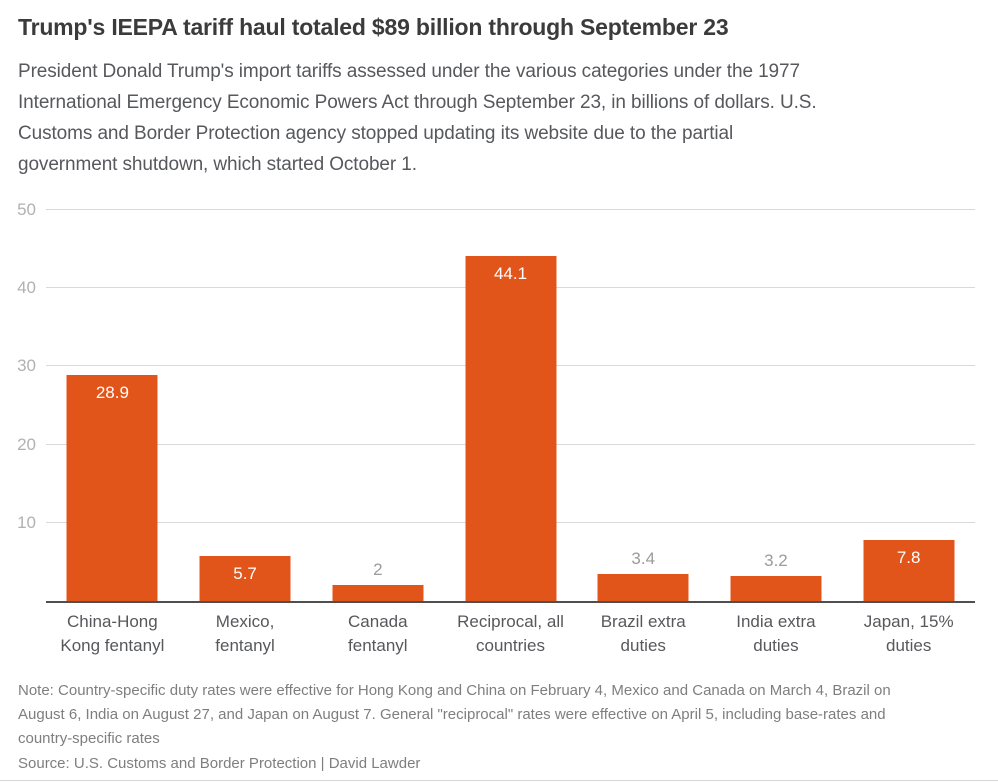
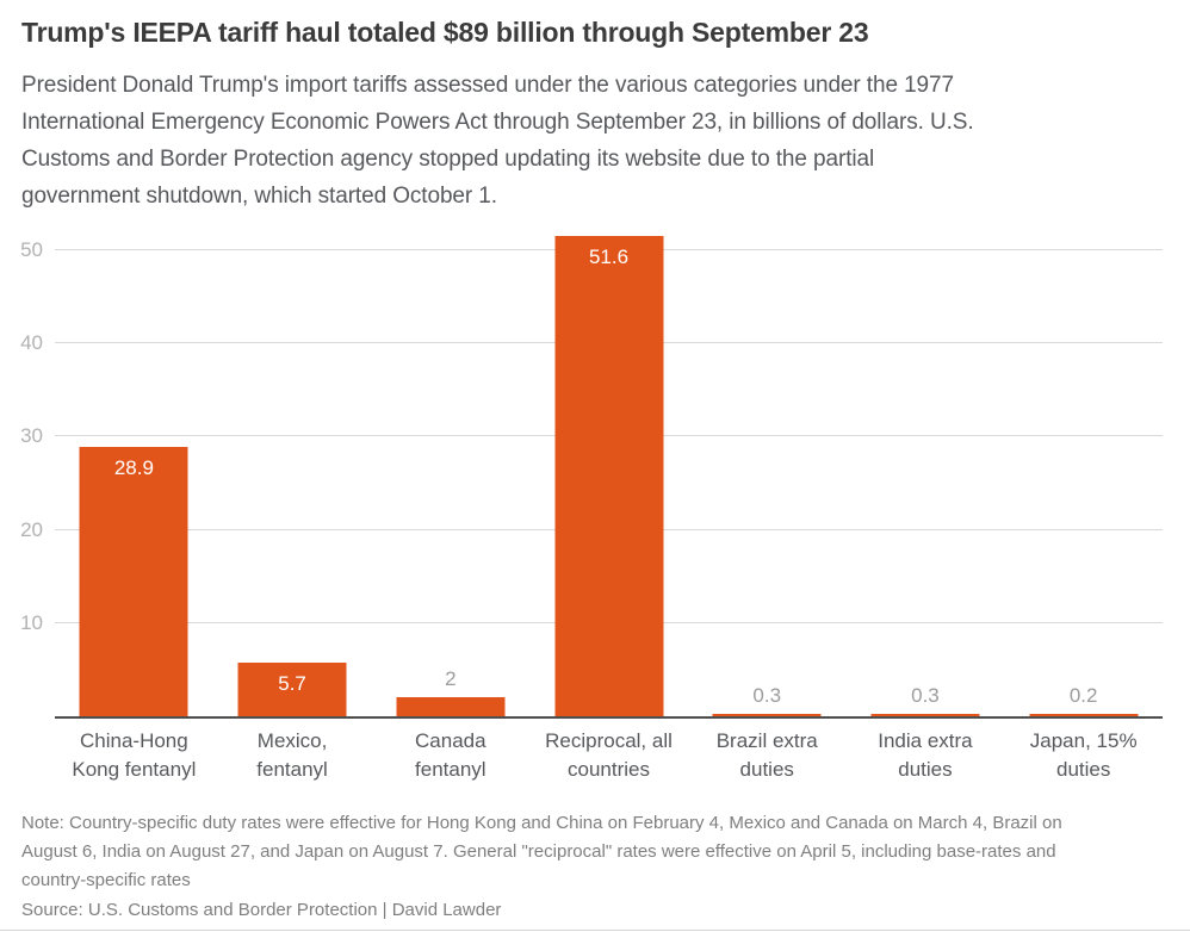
Reciprocal, all countries: 44.1 -> 51.6
Brazil extra duties: 3.4 -> 0.3
India extra duties: 3.2 -> 0.3
Japan, 15% duties: 7.8 -> 0.2
